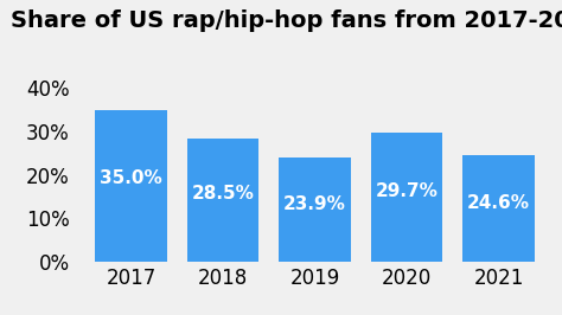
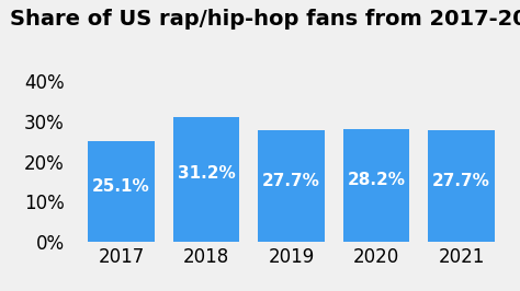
2017: 35.0% -> 25.1%
2018: 28.5% -> 31.2%
2019: 23.9% -> 27.7%
2020: 29.7% -> 28.2%
2021: 24.6% -> 27.7%
